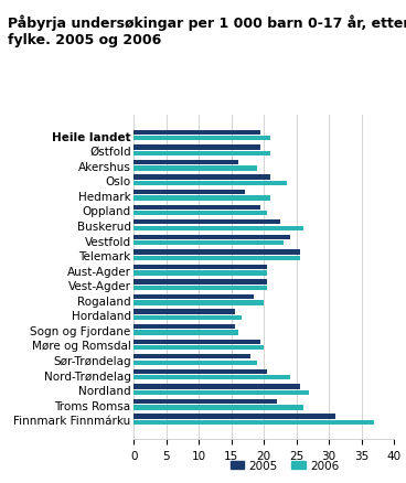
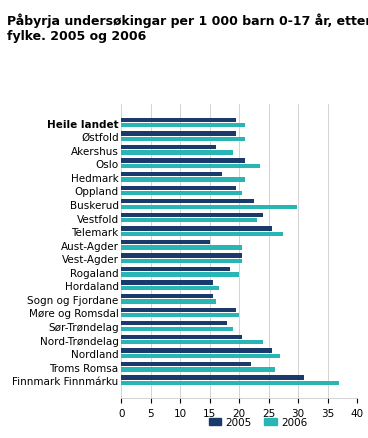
2006/Buskerud: 26.0 -> 29.8
2006/Telemark: 25.5 -> 27.4
2005/Aust-Agder: 20.5 -> 15.0
